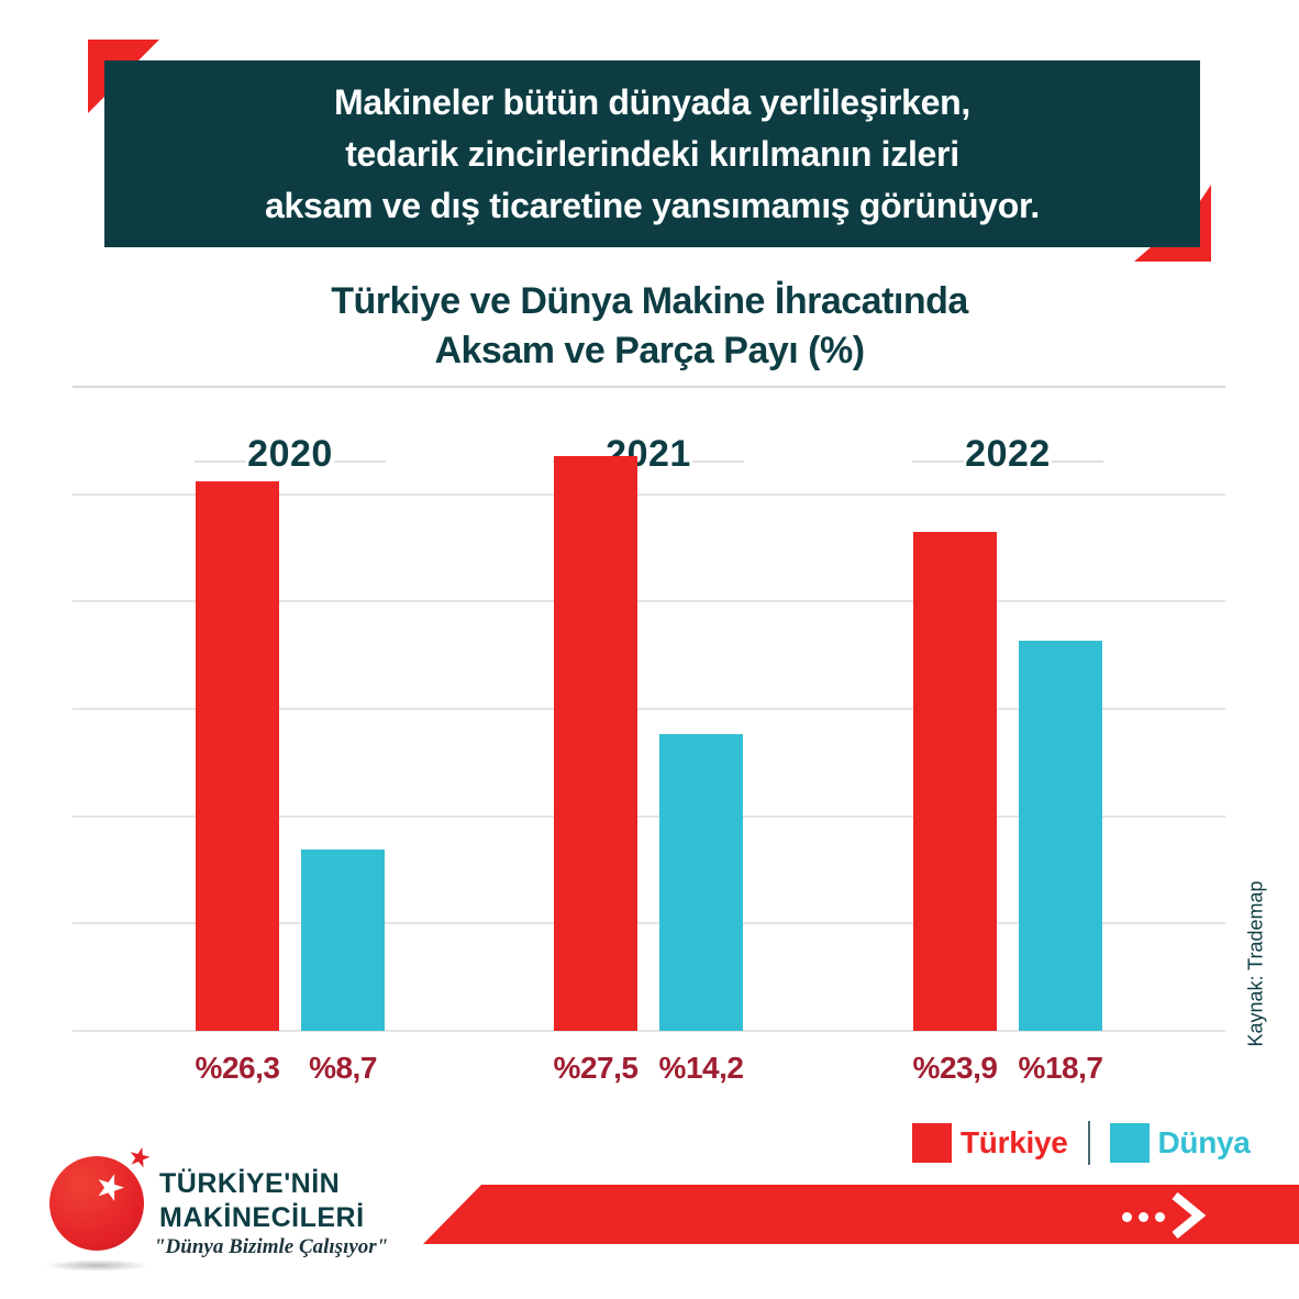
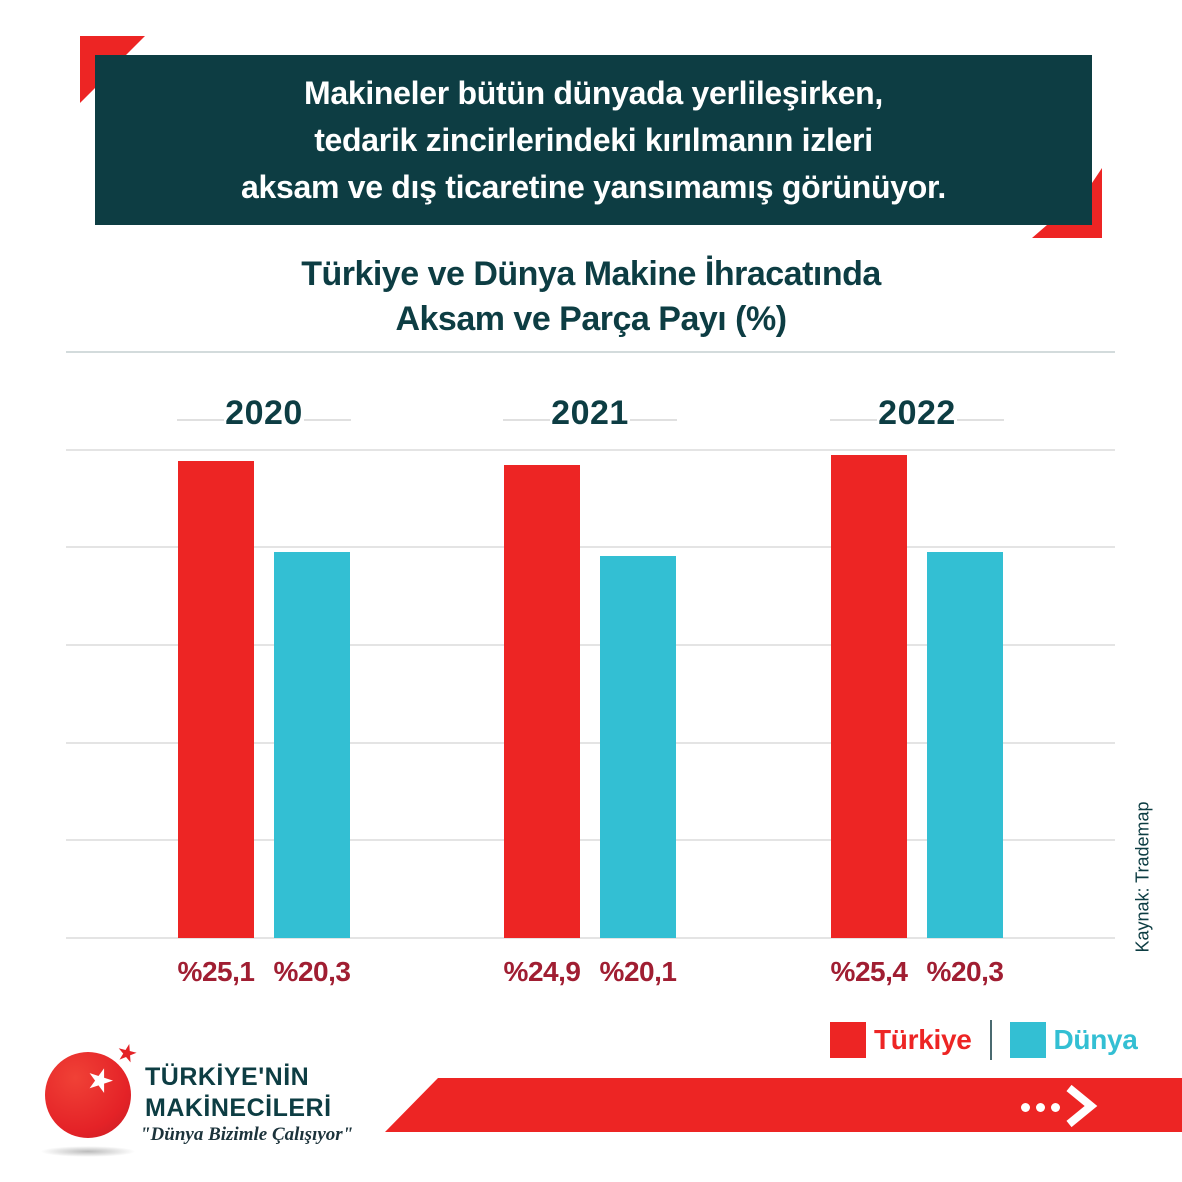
Türkiye/2020: 26,3 -> 25,1
Dünya/2020: 8,7 -> 20,3
Türkiye/2021: 27,5 -> 24,9
Dünya/2021: 14,2 -> 20,1
Türkiye/2022: 23,9 -> 25,4
Dünya/2022: 18,7 -> 20,3
